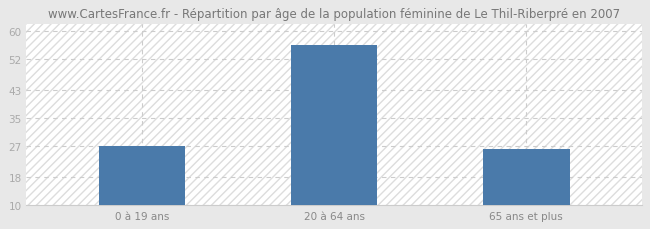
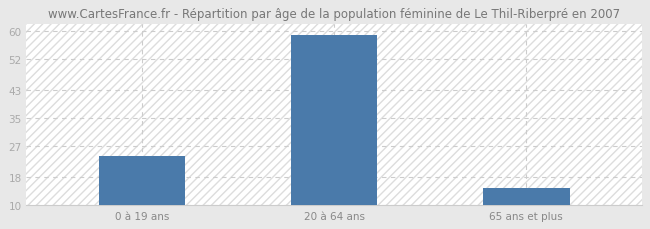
0 à 19 ans: 27 -> 24
20 à 64 ans: 56 -> 59
65 ans et plus: 26 -> 15
